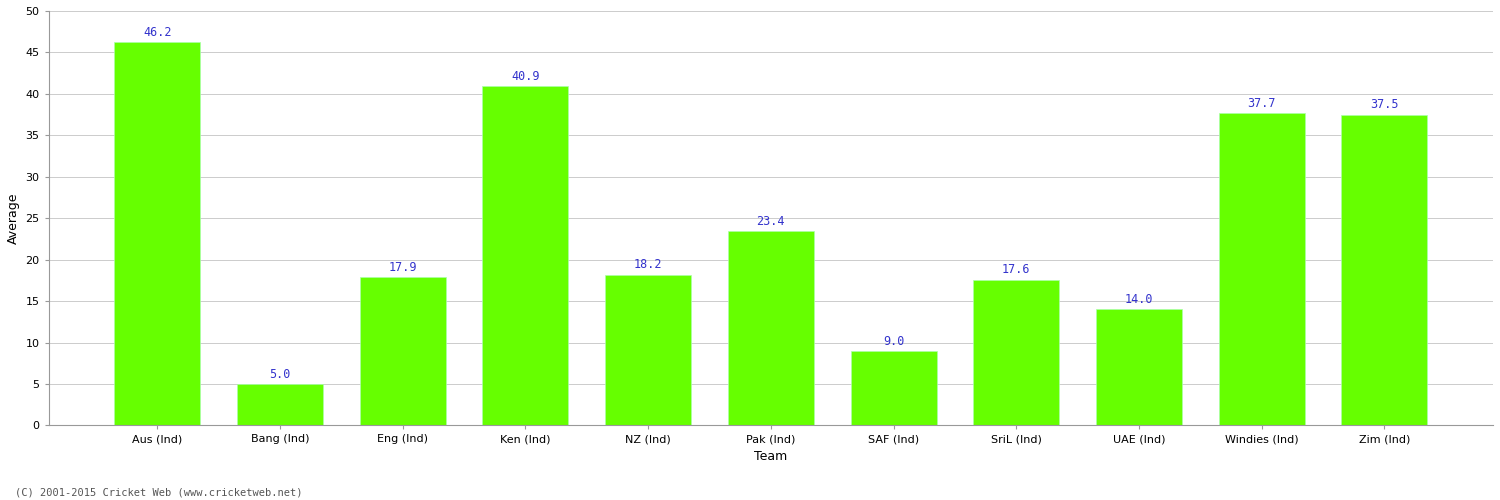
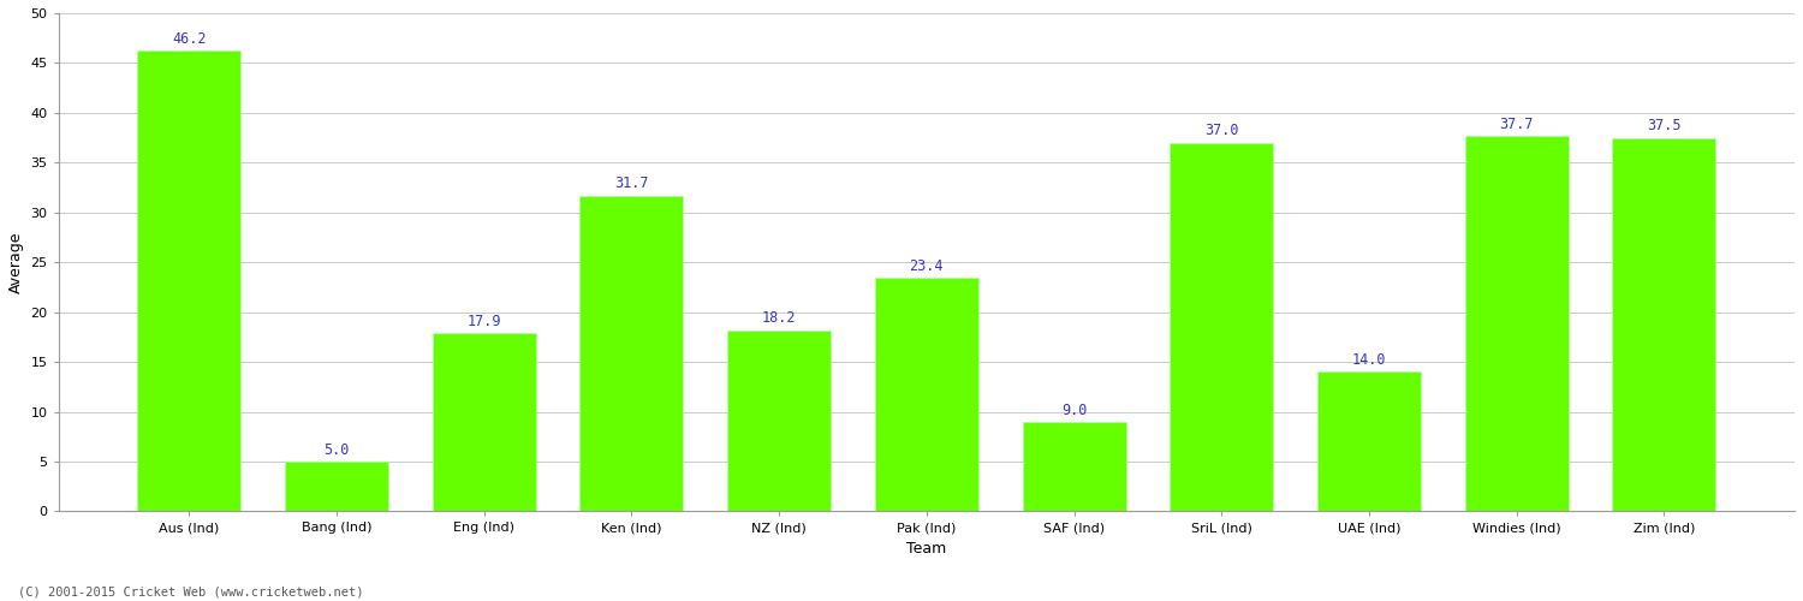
Ken (Ind): 40.9 -> 31.7
SriL (Ind): 17.6 -> 37.0
